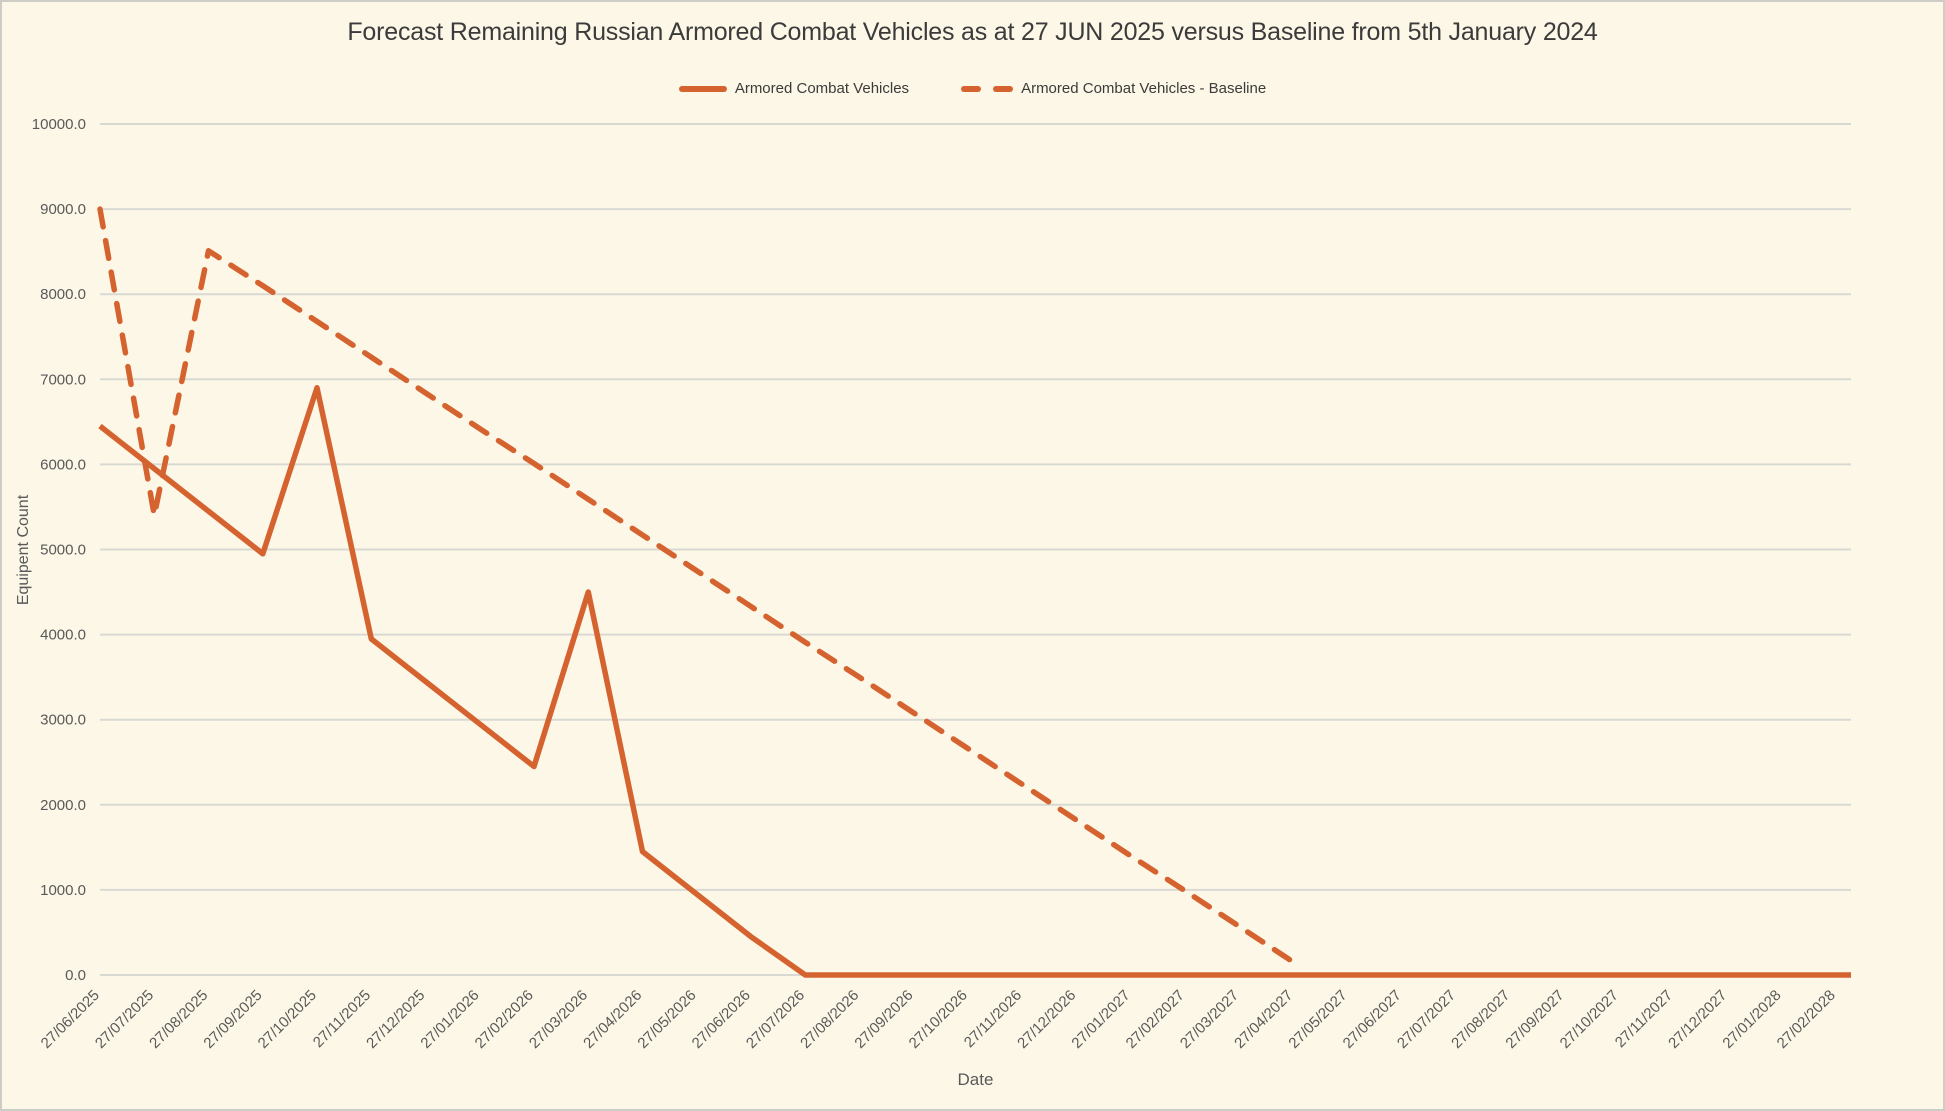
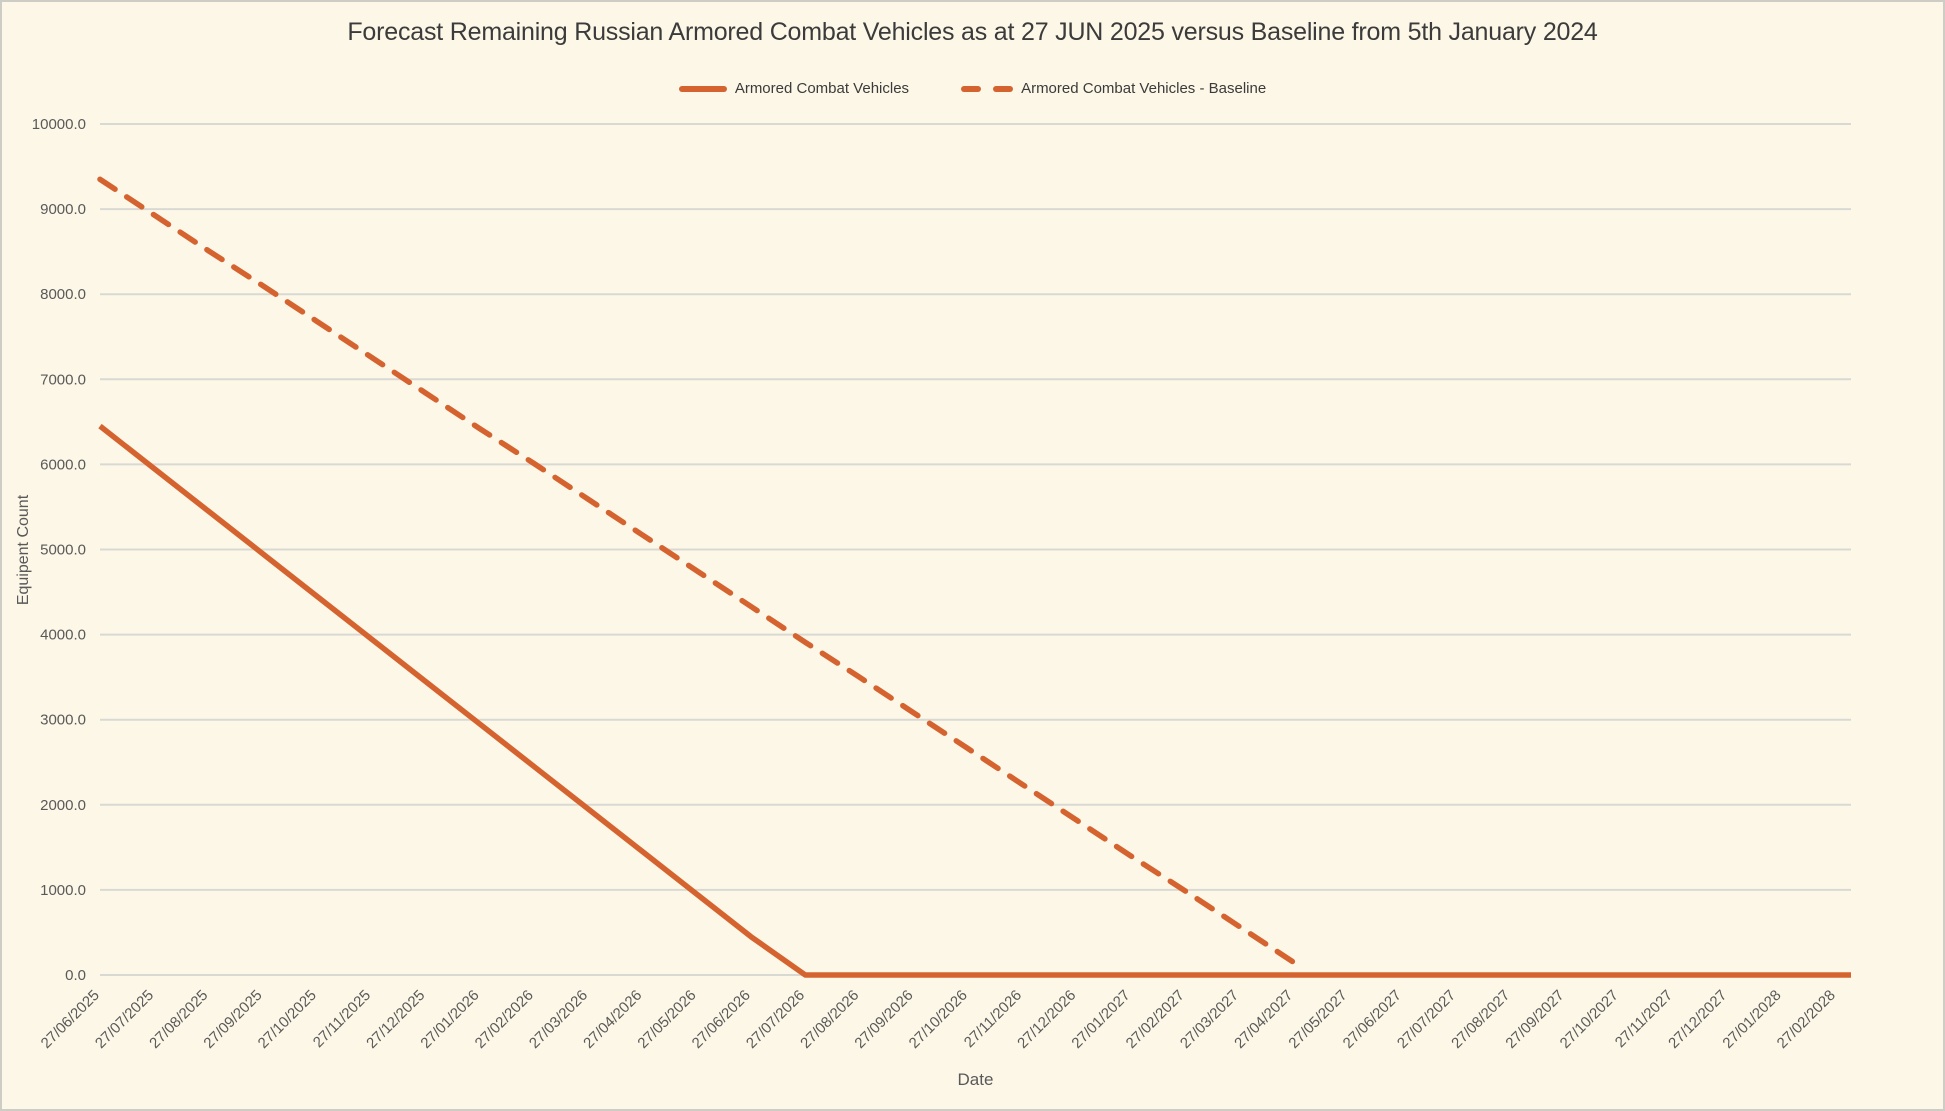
Armored Combat Vehicles - Baseline/27/06/2025: 9000 -> 9400
Armored Combat Vehicles - Baseline/27/07/2025: 5400 -> 8900
Armored Combat Vehicles/27/10/2025: 6900 -> 4400
Armored Combat Vehicles/27/03/2026: 4500 -> 2000
